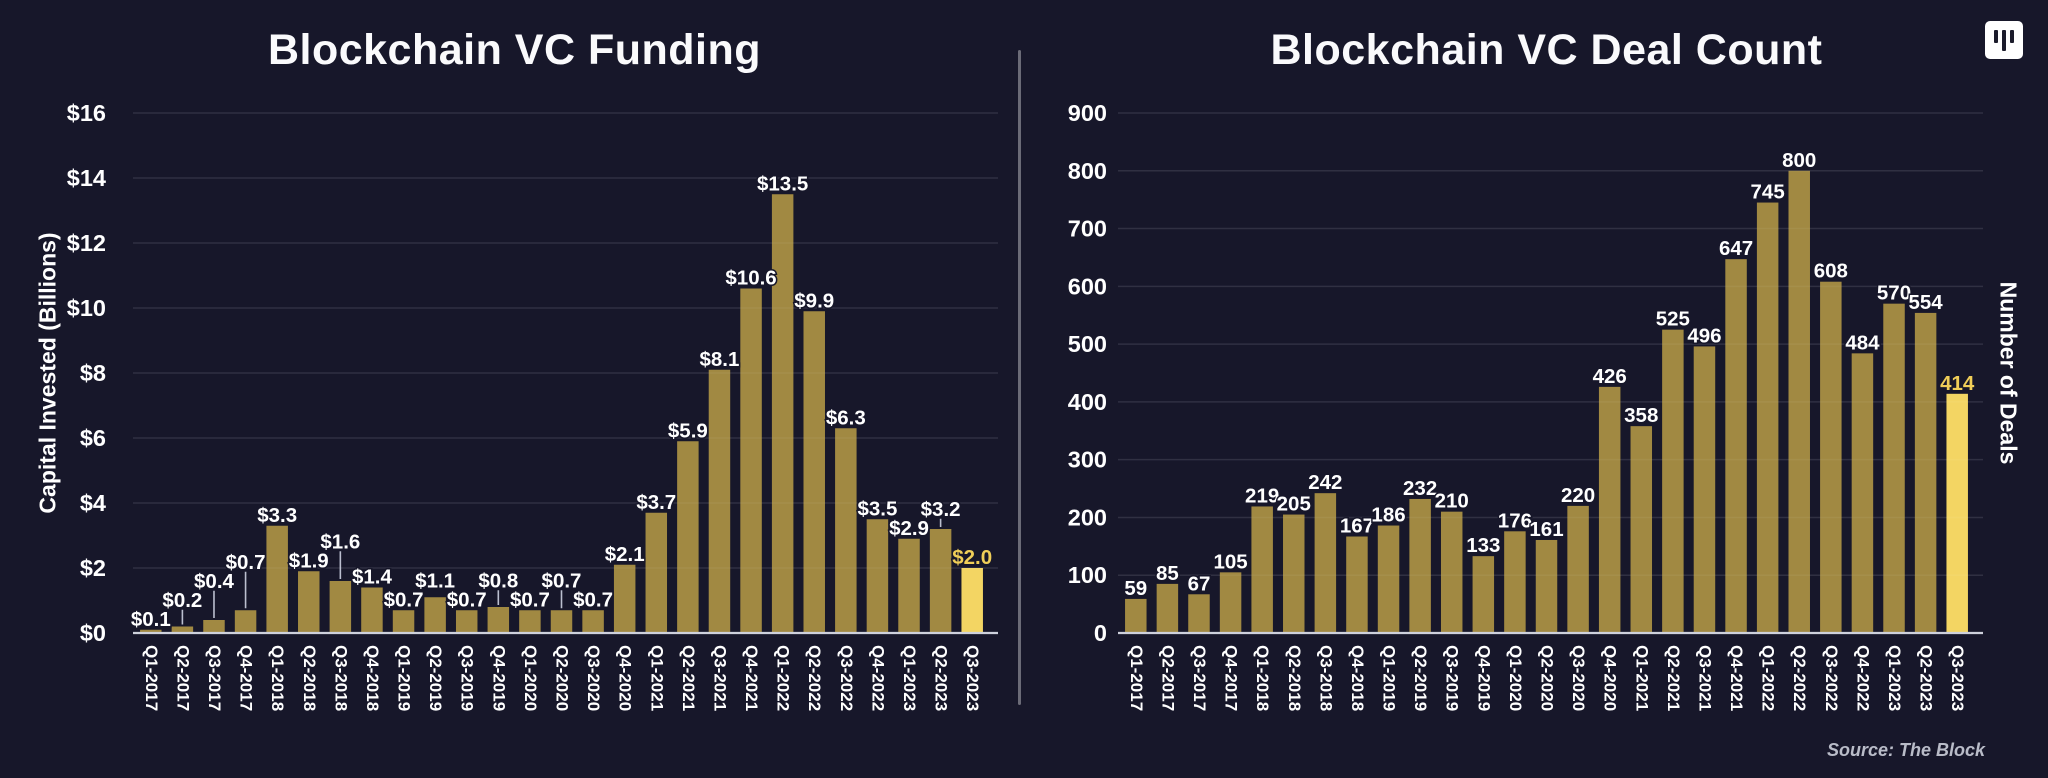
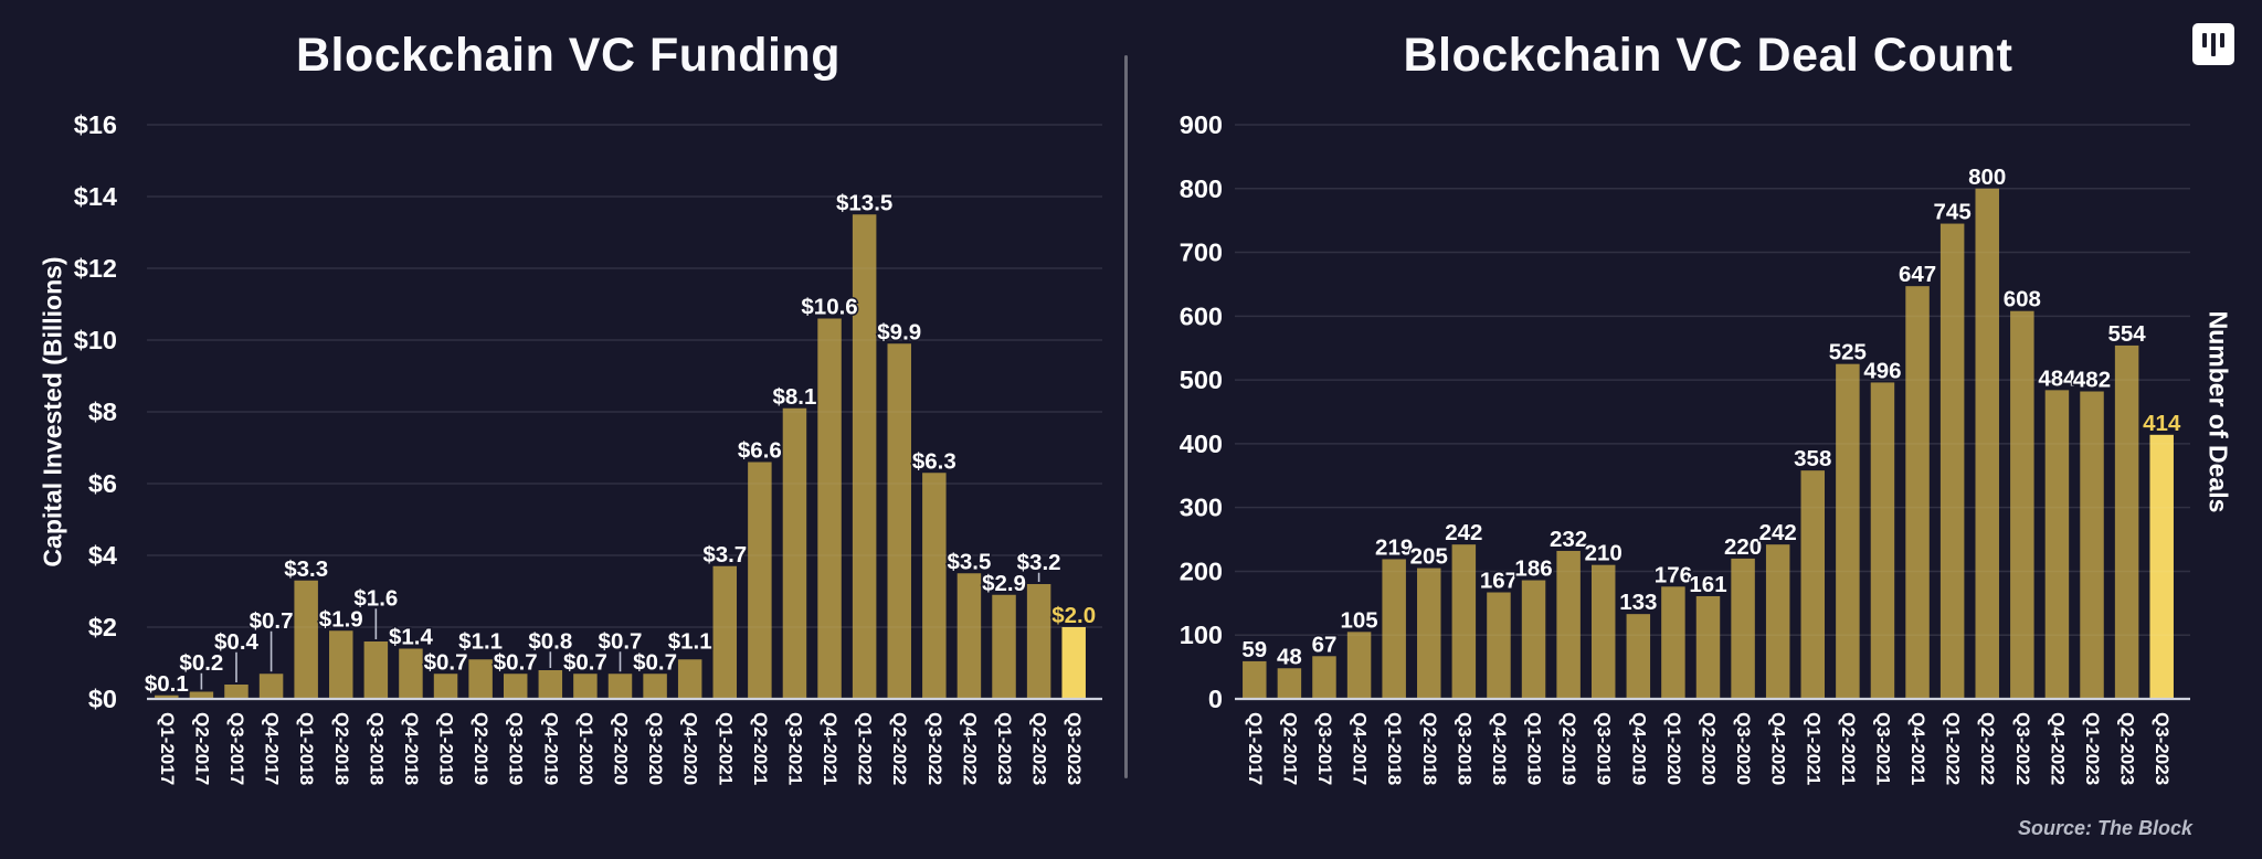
Blockchain VC Funding/Q4-2020: $2.1 -> $1.1
Blockchain VC Funding/Q2-2021: $5.9 -> $6.6
Blockchain VC Deal Count/Q2-2017: 85 -> 48
Blockchain VC Deal Count/Q4-2020: 426 -> 242
Blockchain VC Deal Count/Q1-2023: 570 -> 482
